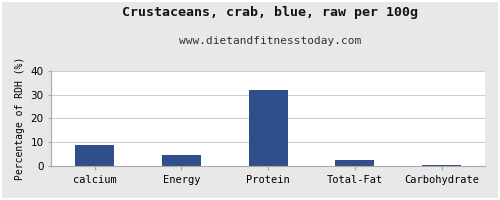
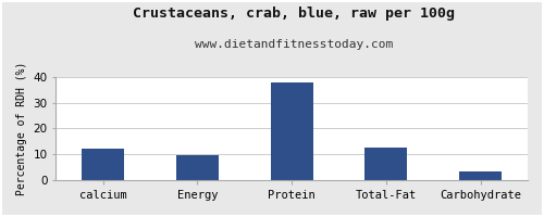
calcium: 9.0 -> 12.0
Energy: 4.5 -> 9.5
Protein: 32.0 -> 38.0
Total-Fat: 2.5 -> 12.5
Carbohydrate: 0.3 -> 3.5
